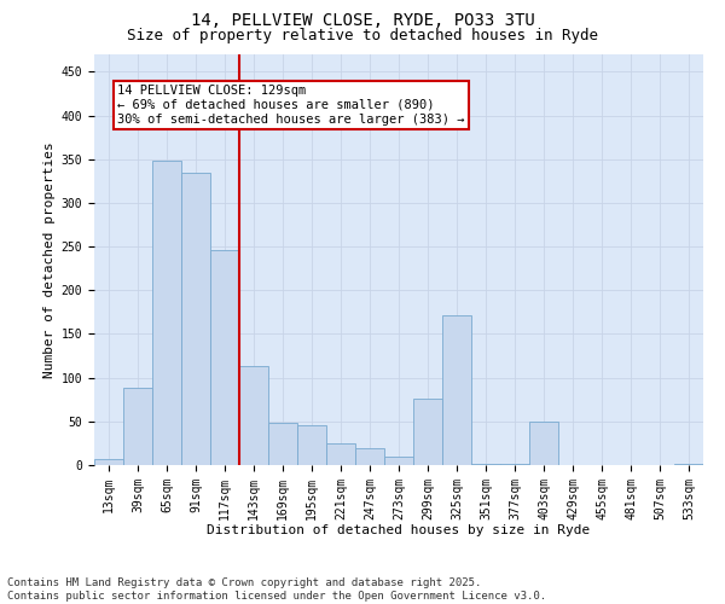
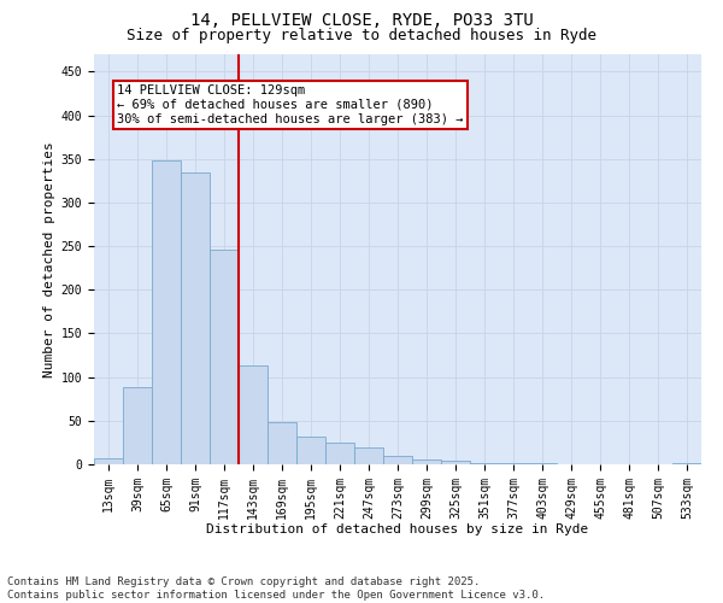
195sqm: 46 -> 32
299sqm: 76 -> 5
325sqm: 172 -> 4
403sqm: 50 -> 1
